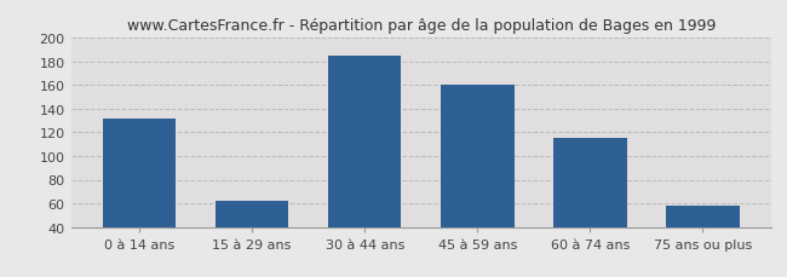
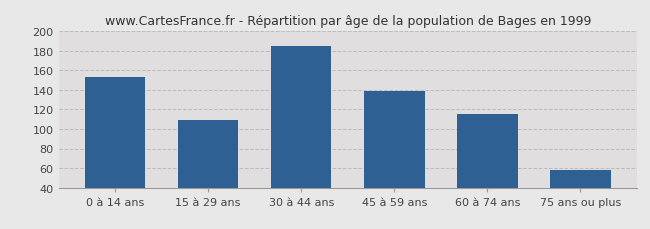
0 à 14 ans: 132 -> 153
15 à 29 ans: 62 -> 109
45 à 59 ans: 160 -> 139
